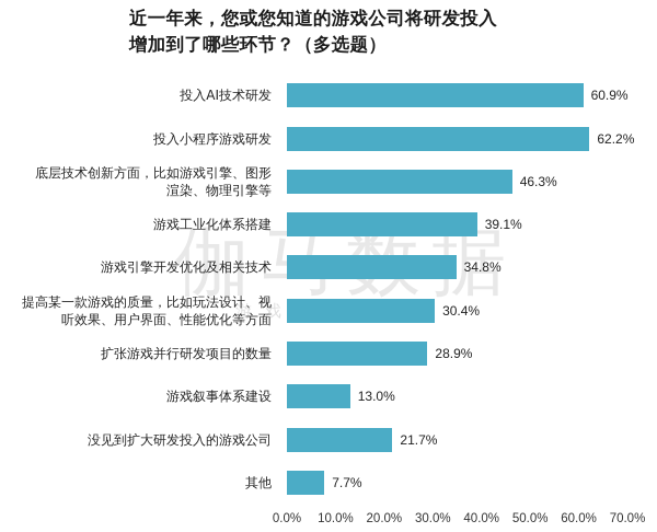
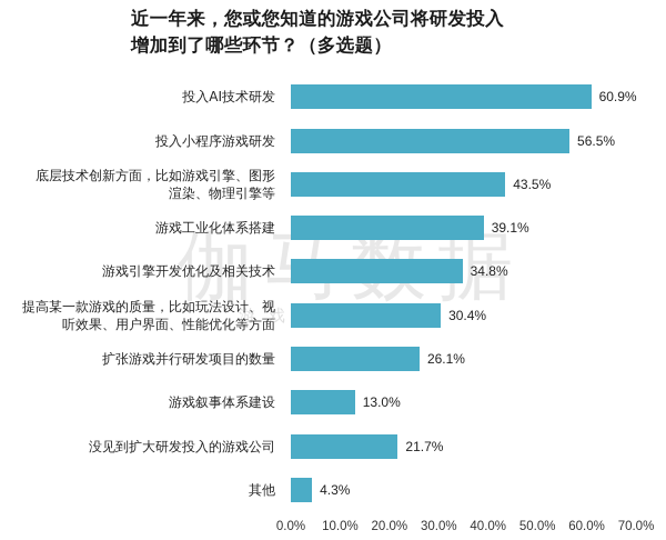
投入小程序游戏研发: 62.2% -> 56.5%
底层技术创新方面，比如游戏引擎、图形渲染、物理引擎等: 46.3% -> 43.5%
扩张游戏并行研发项目的数量: 28.9% -> 26.1%
其他: 7.7% -> 4.3%
